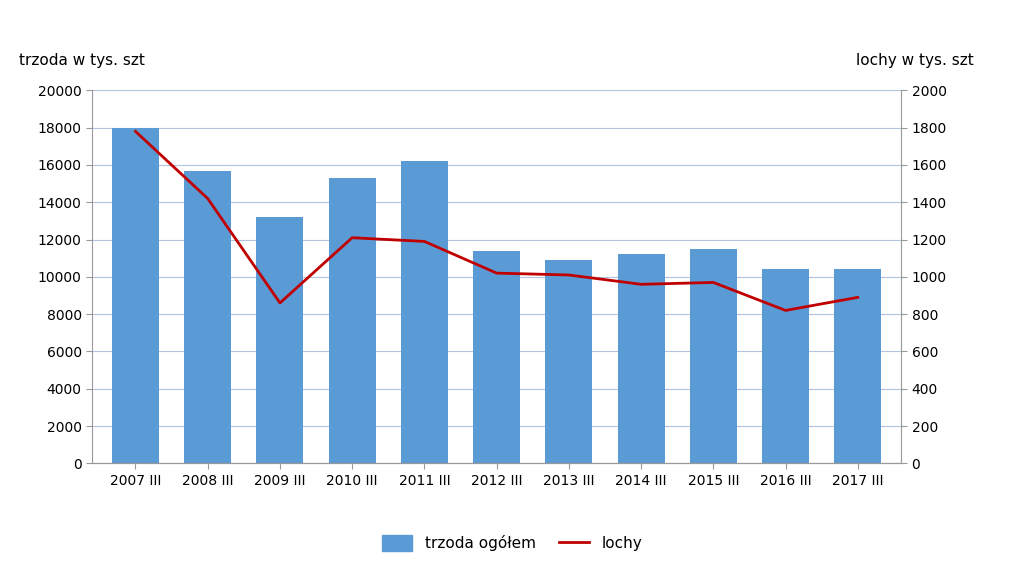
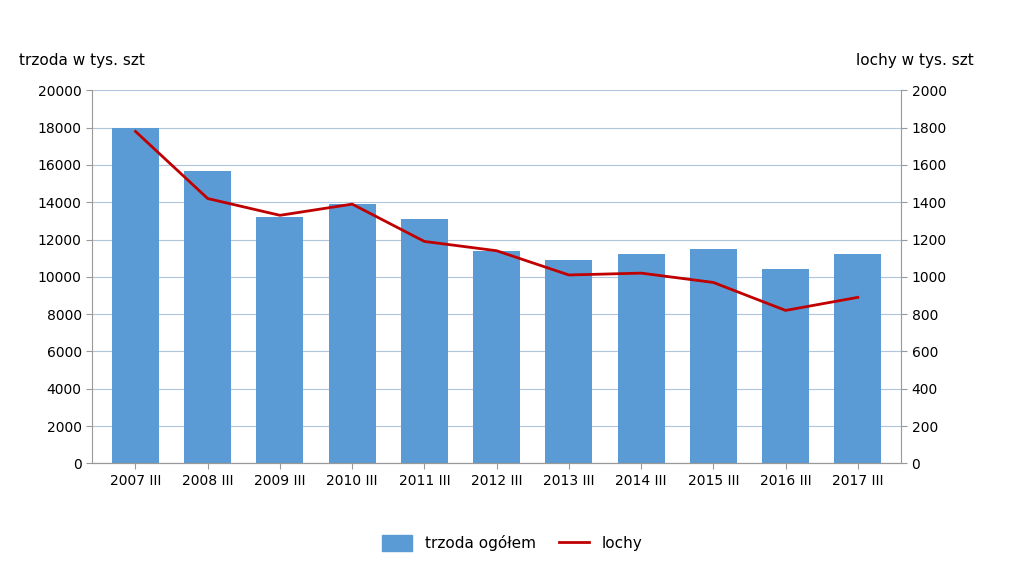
lochy/2009 III: 860 -> 1330
trzoda ogółem/2010 III: 15300 -> 13900
lochy/2010 III: 1210 -> 1390
trzoda ogółem/2011 III: 16200 -> 13100
lochy/2012 III: 1020 -> 1140
lochy/2014 III: 960 -> 1020
trzoda ogółem/2017 III: 10400 -> 11200
